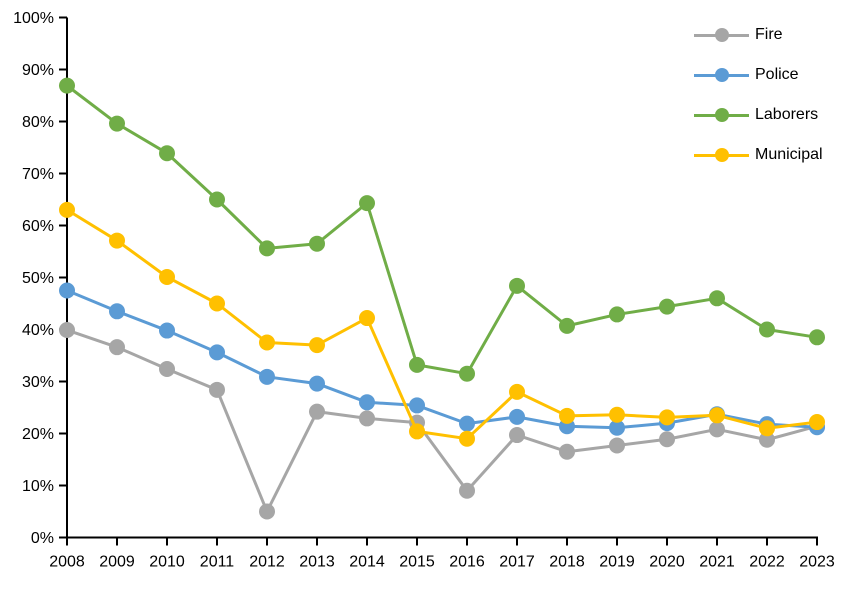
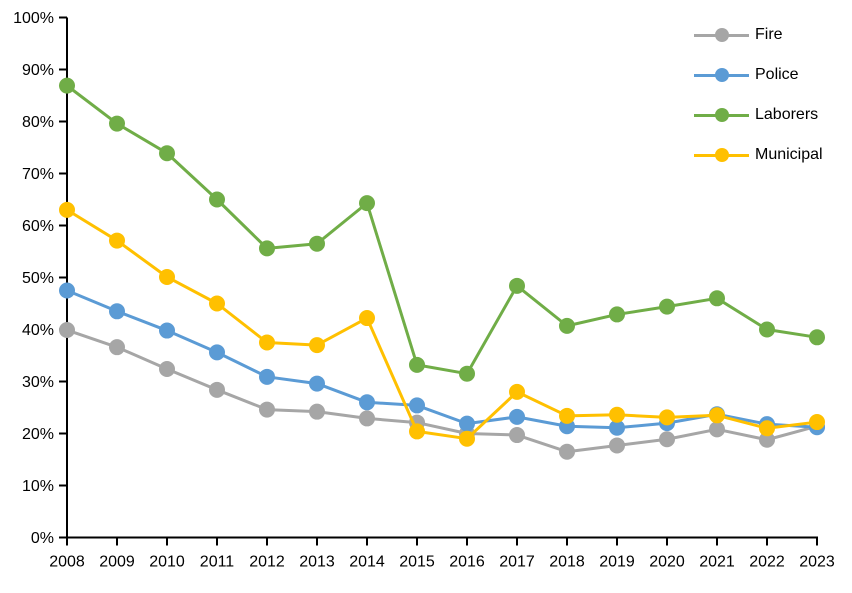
Fire/2012: 5% -> 25%
Fire/2016: 9% -> 20%
